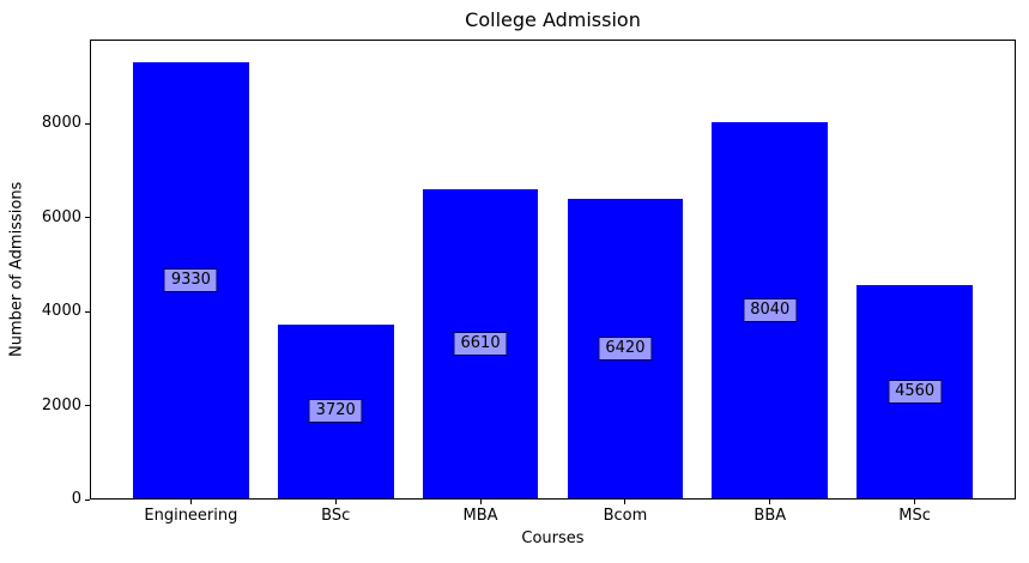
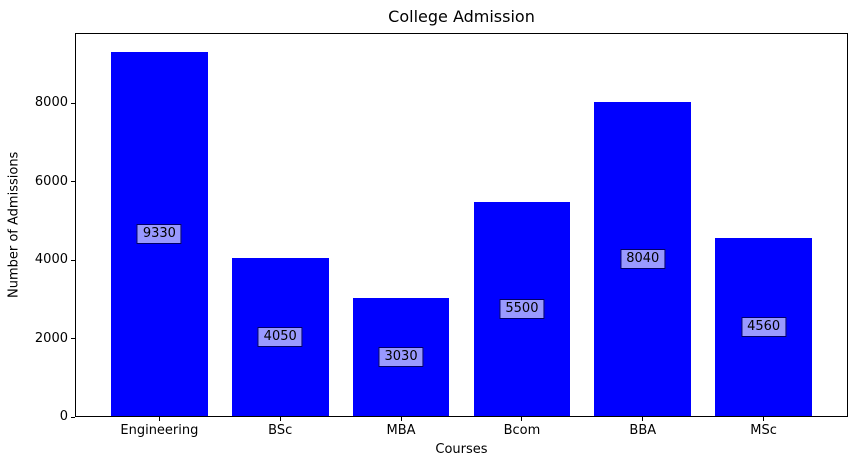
BSc: 3720 -> 4050
MBA: 6610 -> 3030
Bcom: 6420 -> 5500
